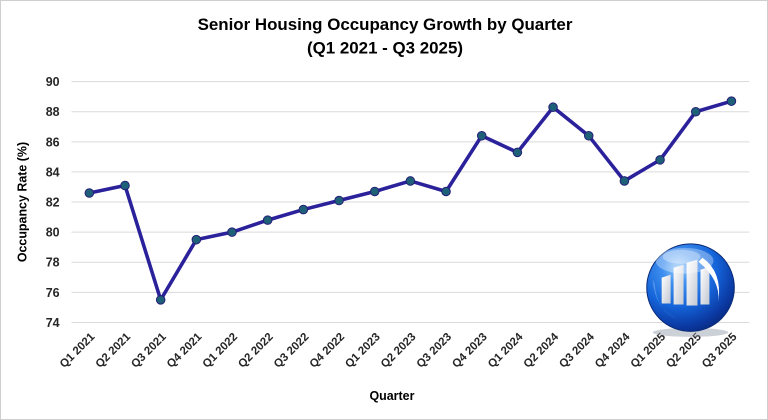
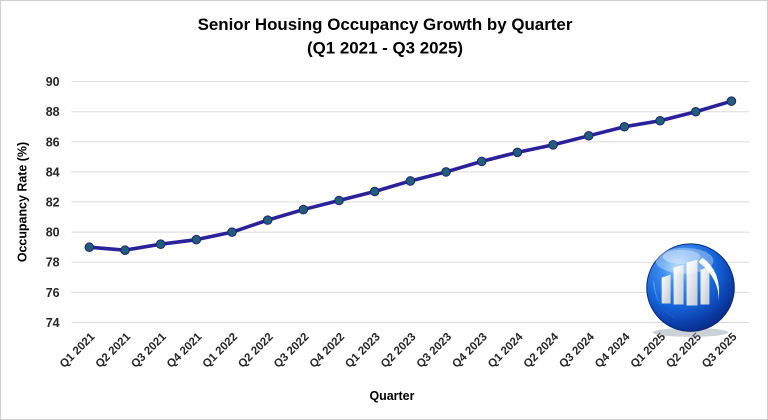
Q1 2021: 82.6 -> 79.0
Q2 2021: 83.1 -> 78.8
Q3 2021: 75.5 -> 79.2
Q3 2023: 82.7 -> 84.0
Q4 2023: 86.4 -> 84.7
Q2 2024: 88.3 -> 85.8
Q4 2024: 83.4 -> 87.0
Q1 2025: 84.8 -> 87.4
